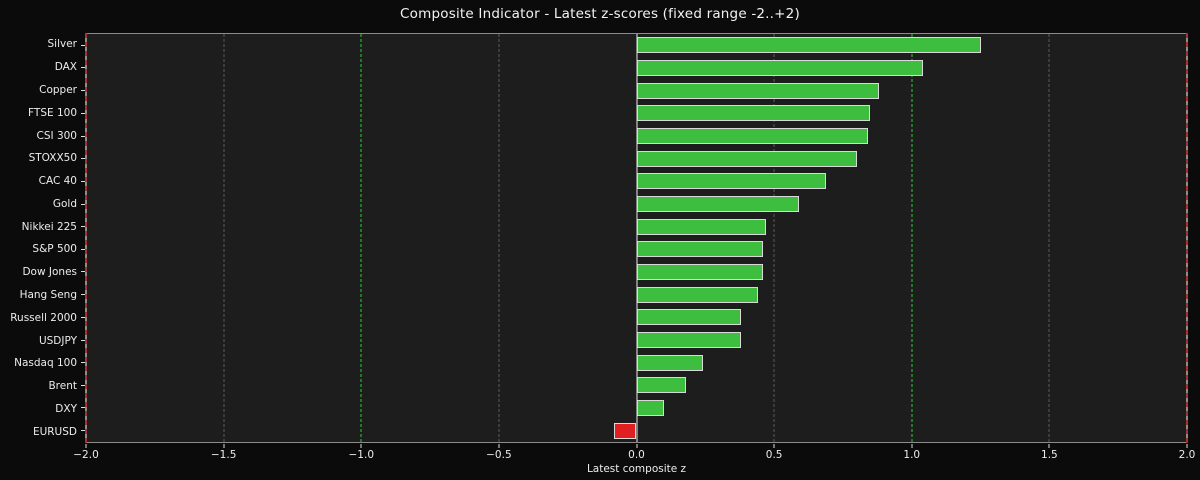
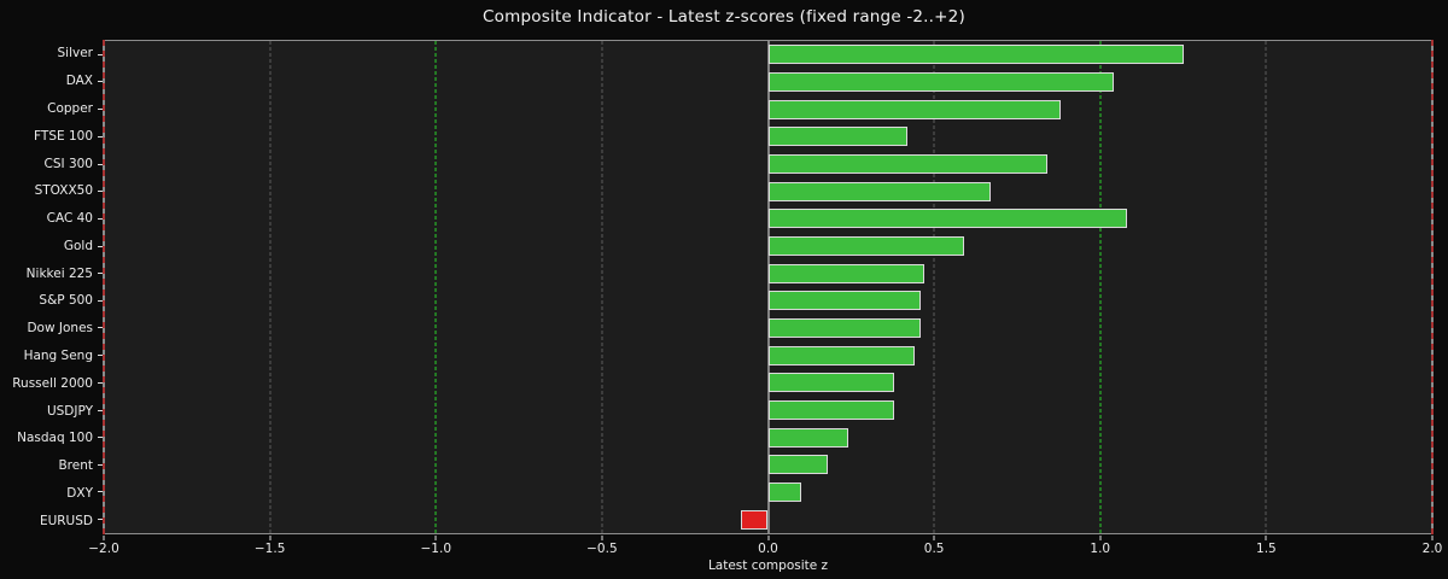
FTSE 100: 0.85 -> 0.42
STOXX50: 0.80 -> 0.67
CAC 40: 0.69 -> 1.08
